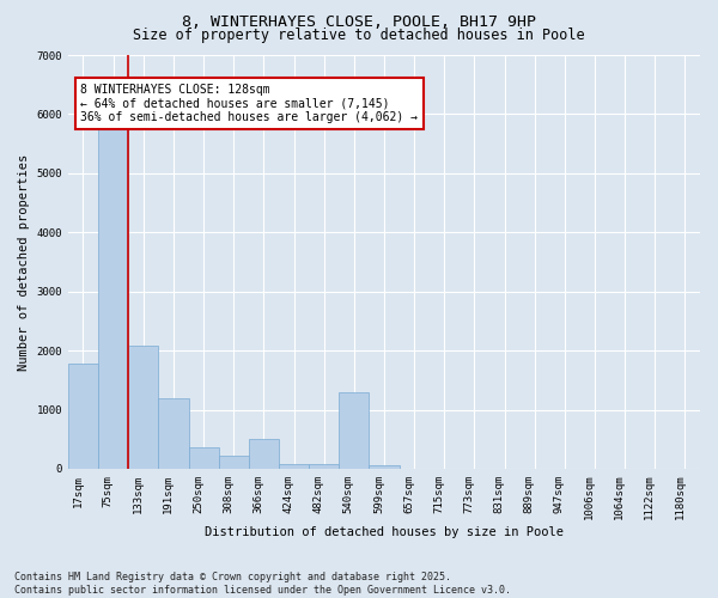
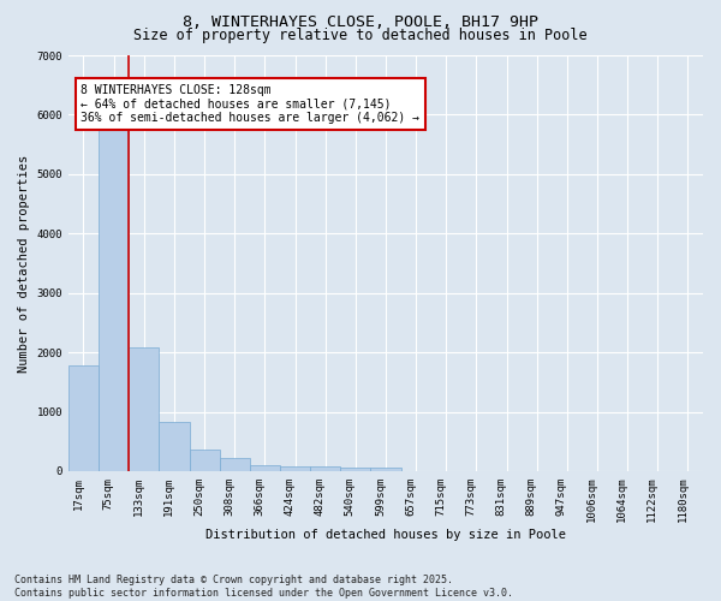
191sqm: 1200 -> 820
366sqm: 500 -> 110
540sqm: 1300 -> 60
